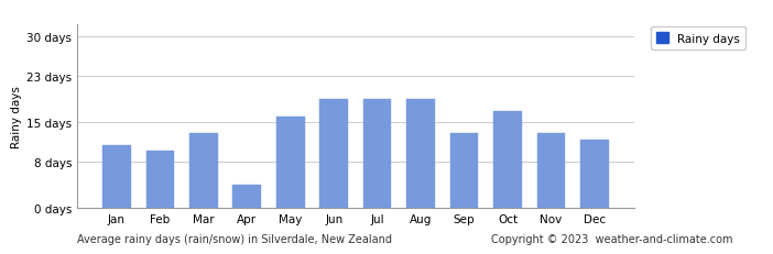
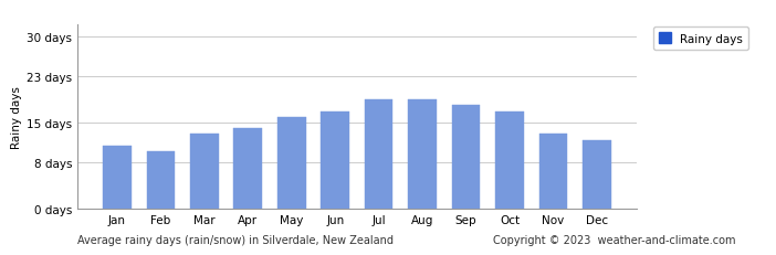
Apr: 4 days -> 14 days
Jun: 19 days -> 17 days
Sep: 13 days -> 18 days
